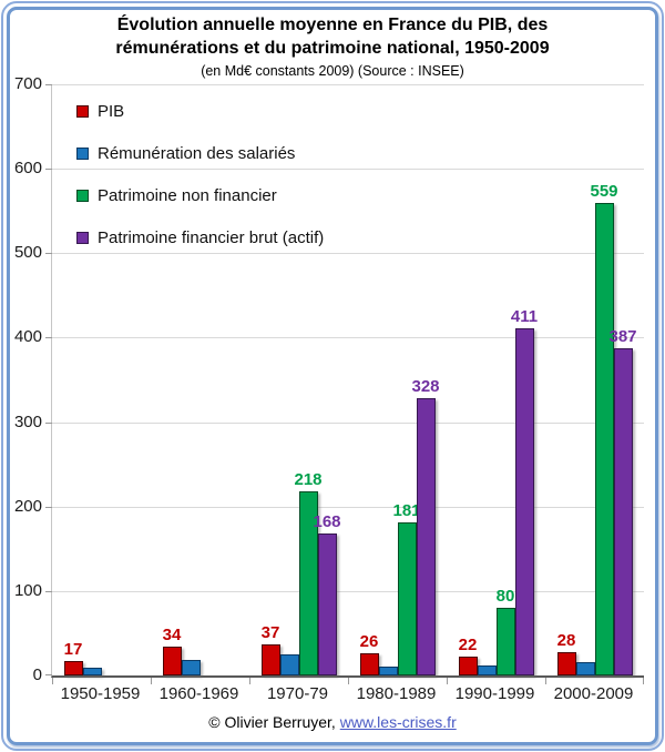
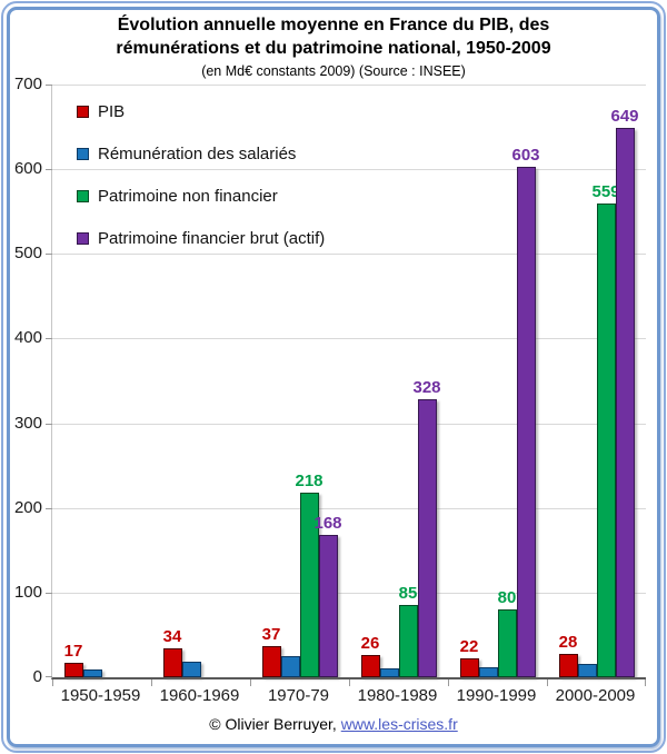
Patrimoine non financier/1980-1989: 181 -> 85
Patrimoine financier brut (actif)/1990-1999: 411 -> 603
Patrimoine financier brut (actif)/2000-2009: 387 -> 649
